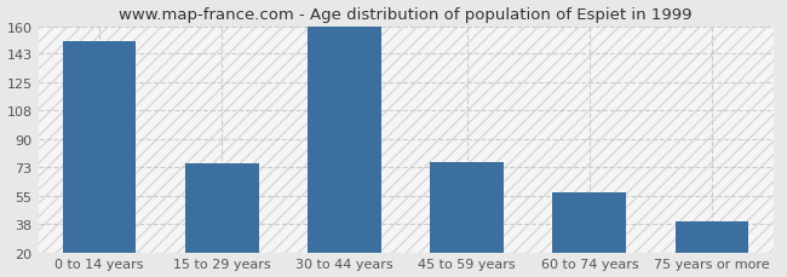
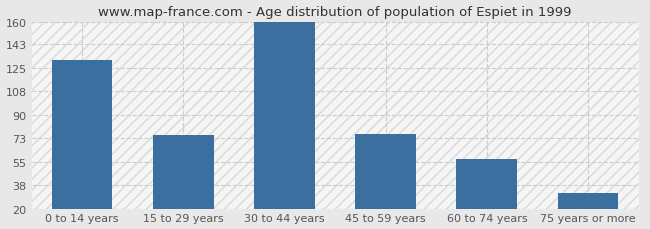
0 to 14 years: 151 -> 131
75 years or more: 39 -> 32
